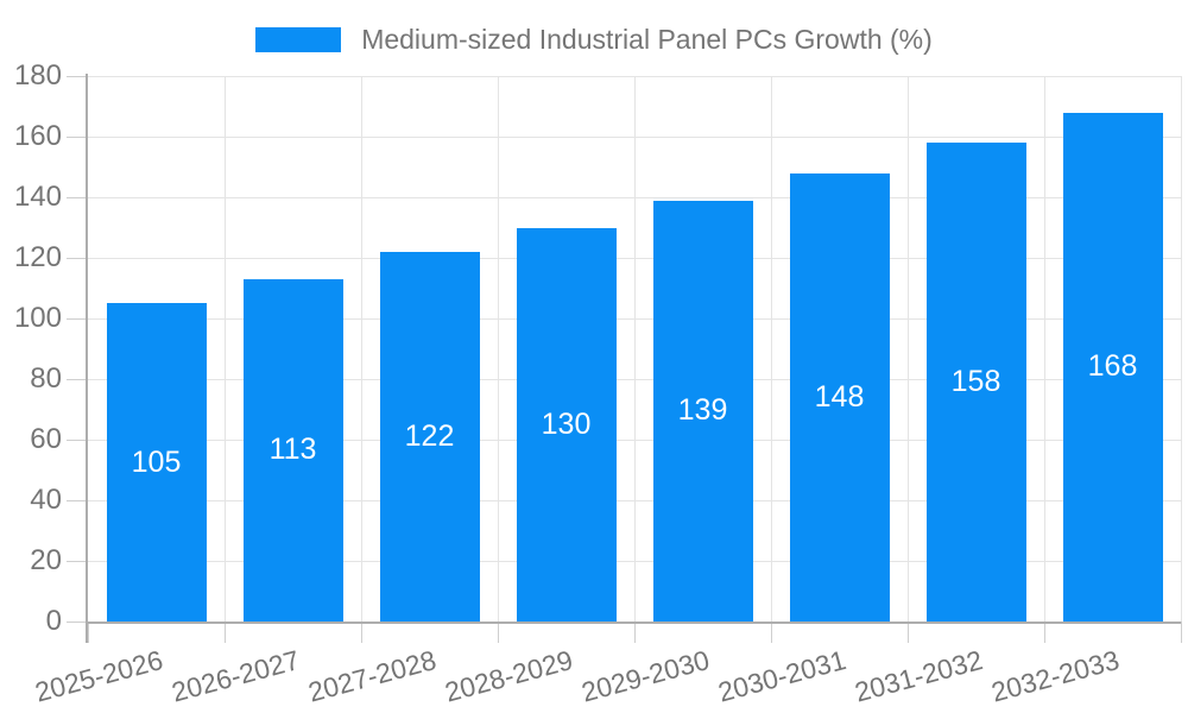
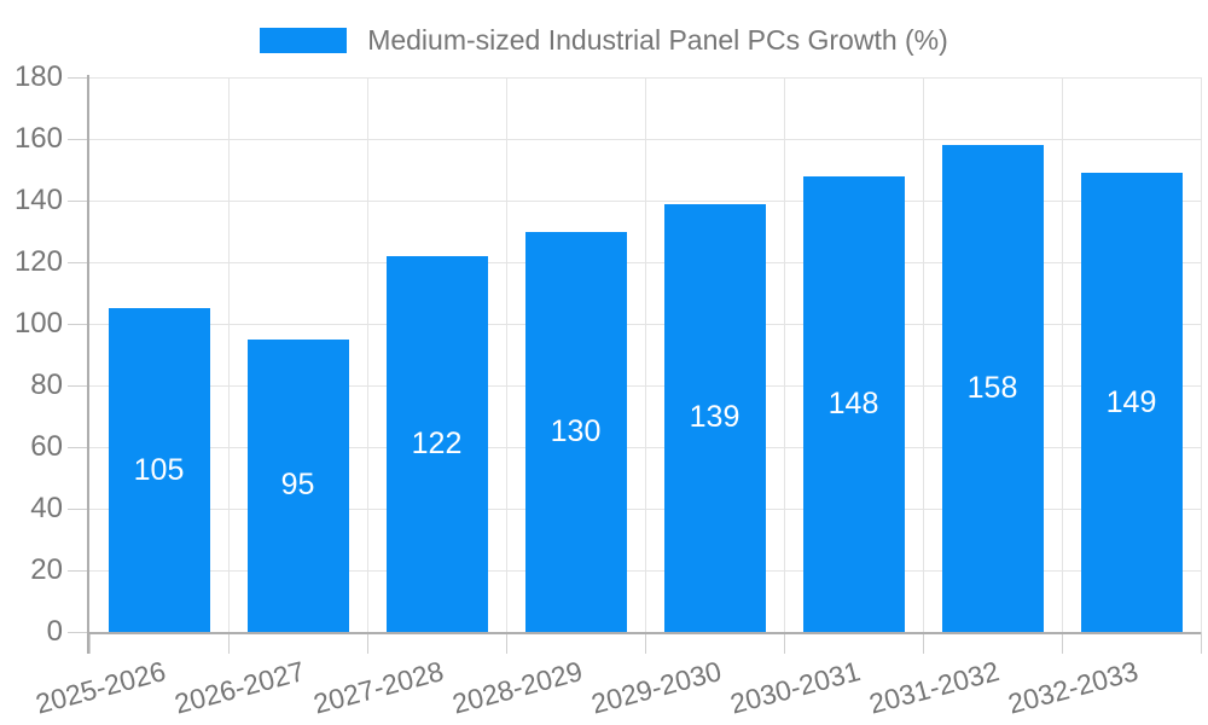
2026-2027: 113 -> 95
2032-2033: 168 -> 149
